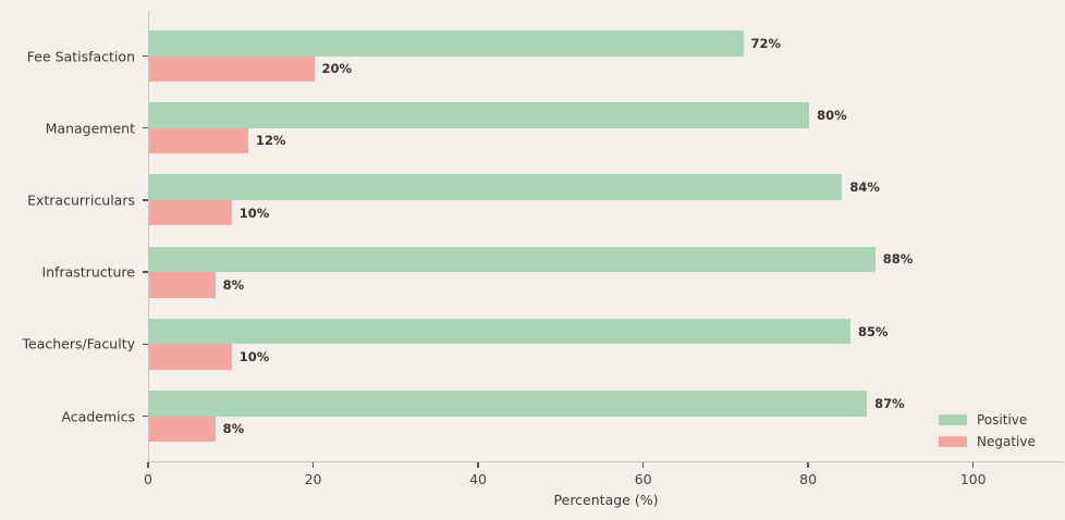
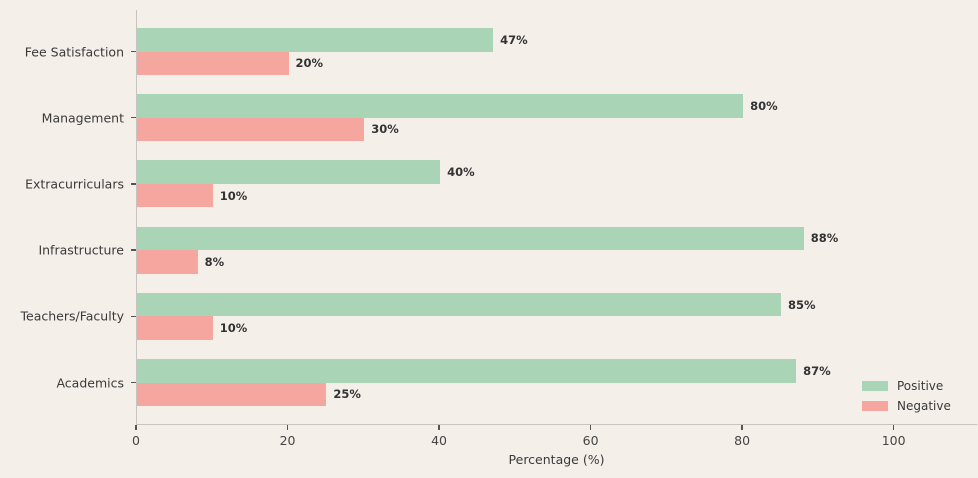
Positive/Fee Satisfaction: 72% -> 47%
Negative/Management: 12% -> 30%
Positive/Extracurriculars: 84% -> 40%
Negative/Academics: 8% -> 25%
